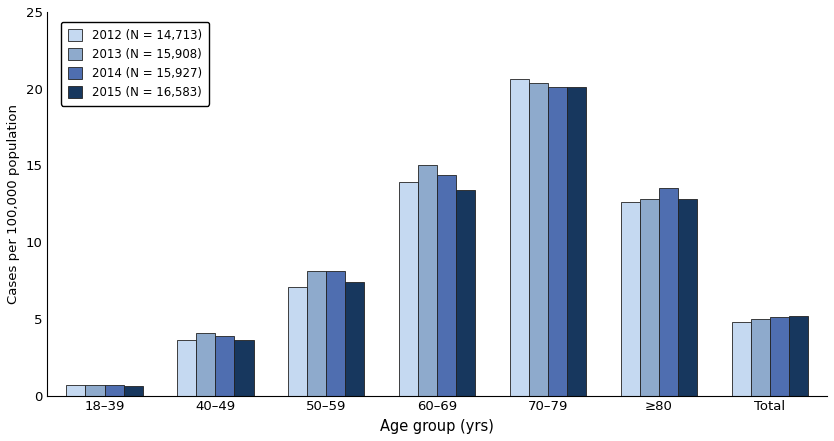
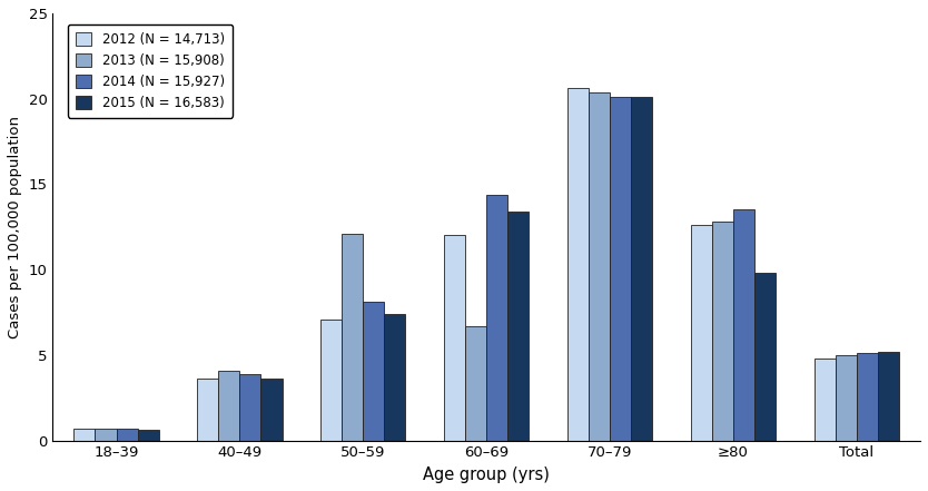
2013 (N = 15,908)/50–59: 8.1 -> 12.1
2012 (N = 14,713)/60–69: 13.9 -> 12.0
2013 (N = 15,908)/60–69: 15.0 -> 6.7
2015 (N = 16,583)/≥80: 12.8 -> 9.8
